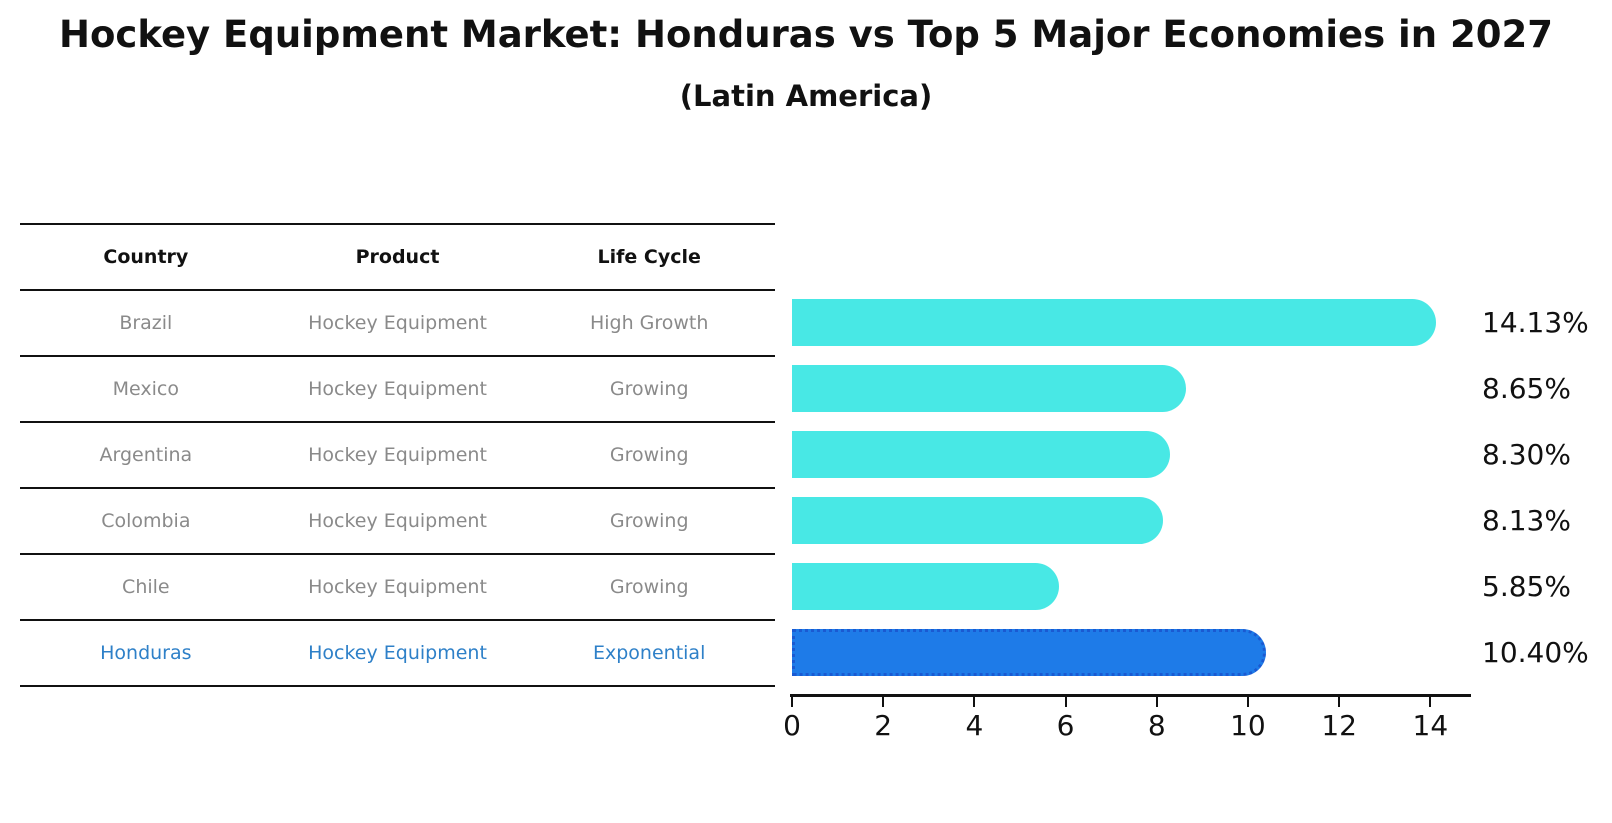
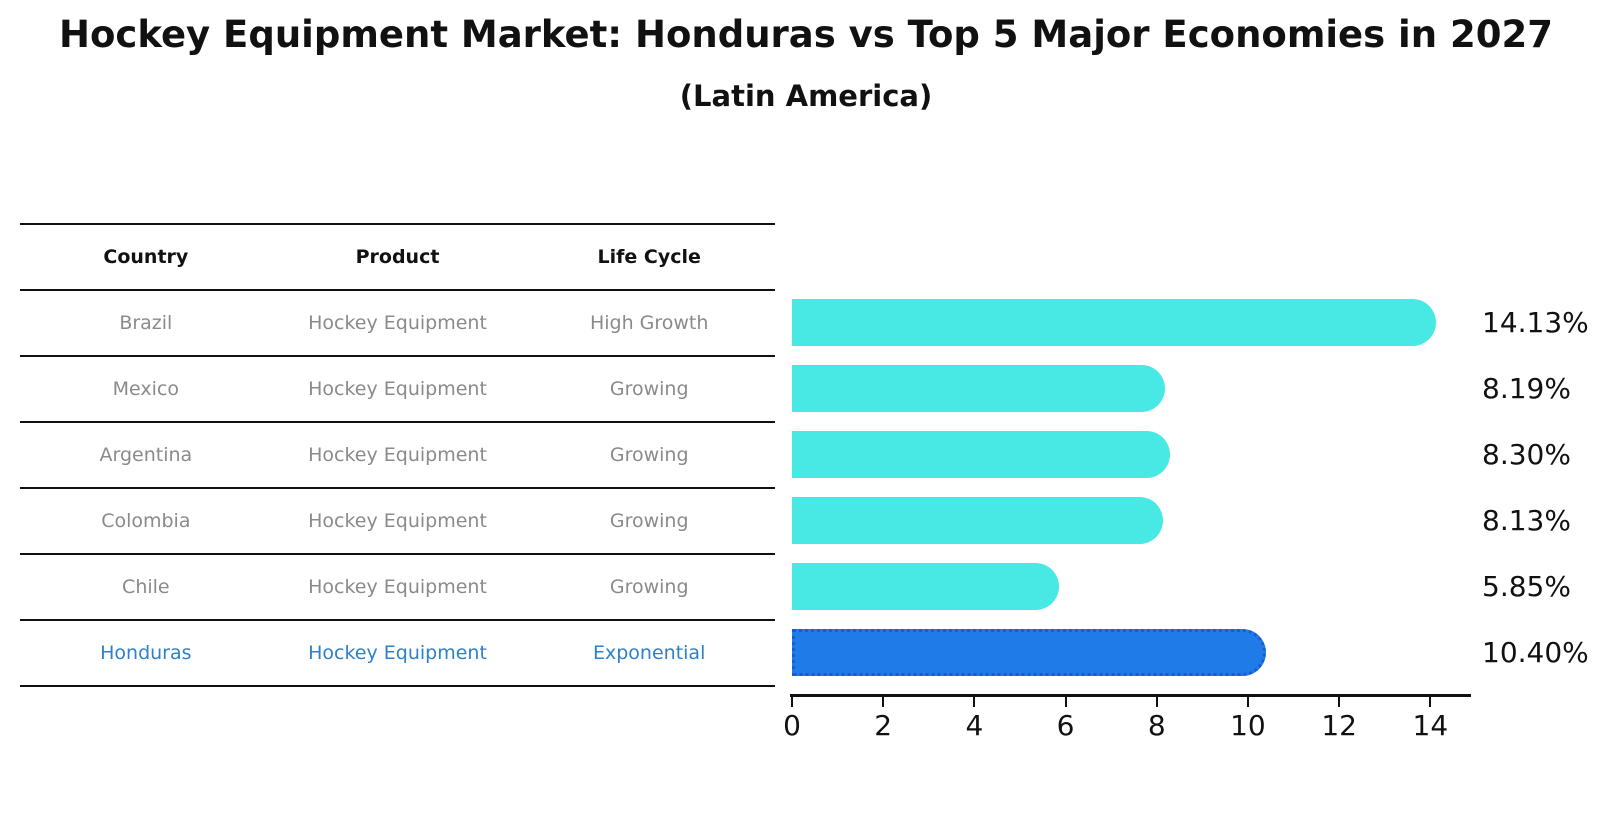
Mexico: 8.65% -> 8.19%
